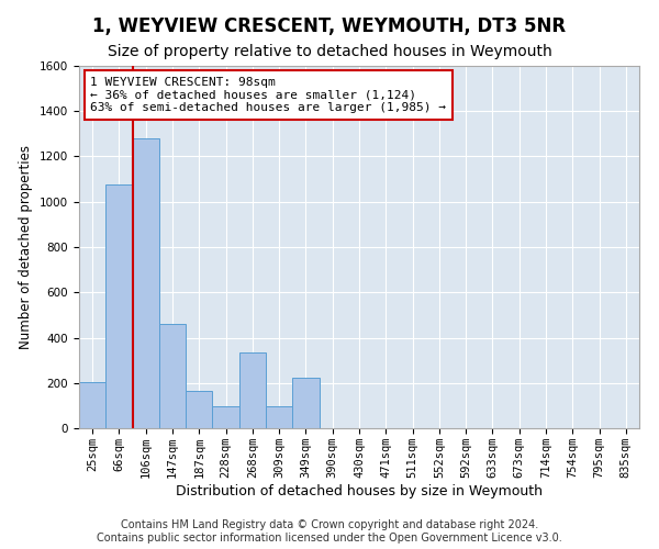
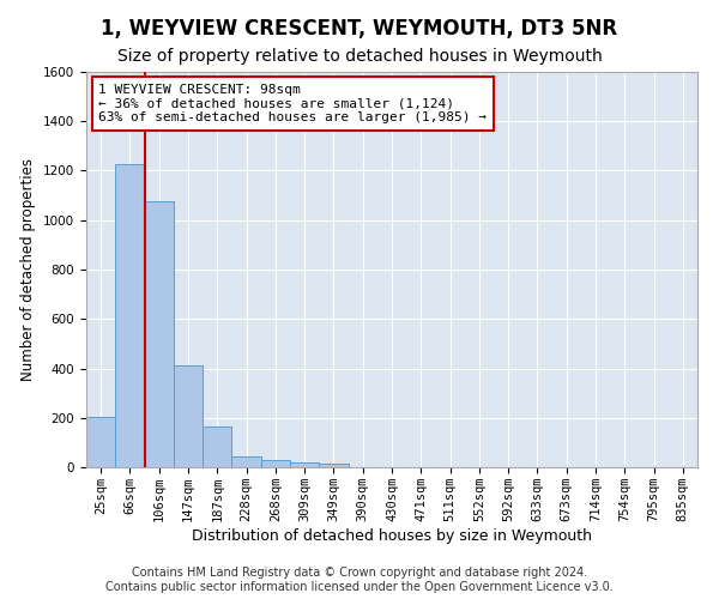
66sqm: 1075 -> 1225
106sqm: 1280 -> 1075
147sqm: 460 -> 410
228sqm: 95 -> 45
268sqm: 335 -> 28
309sqm: 95 -> 18
349sqm: 225 -> 15
